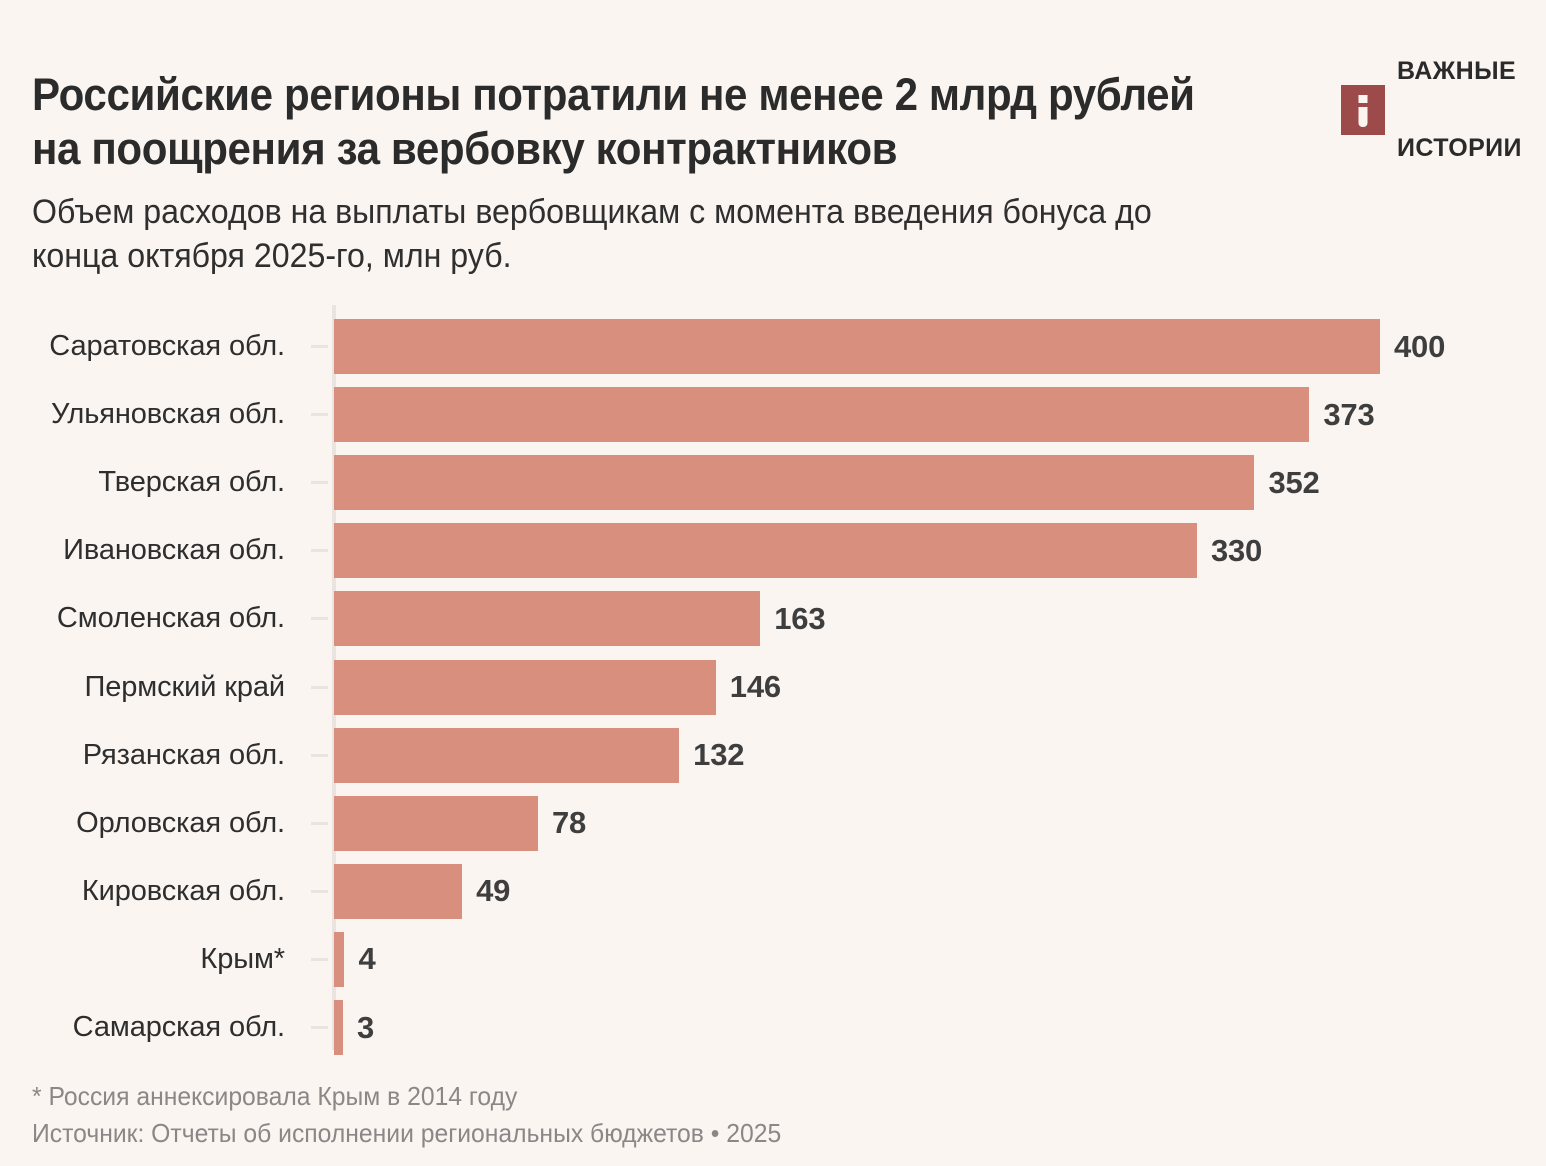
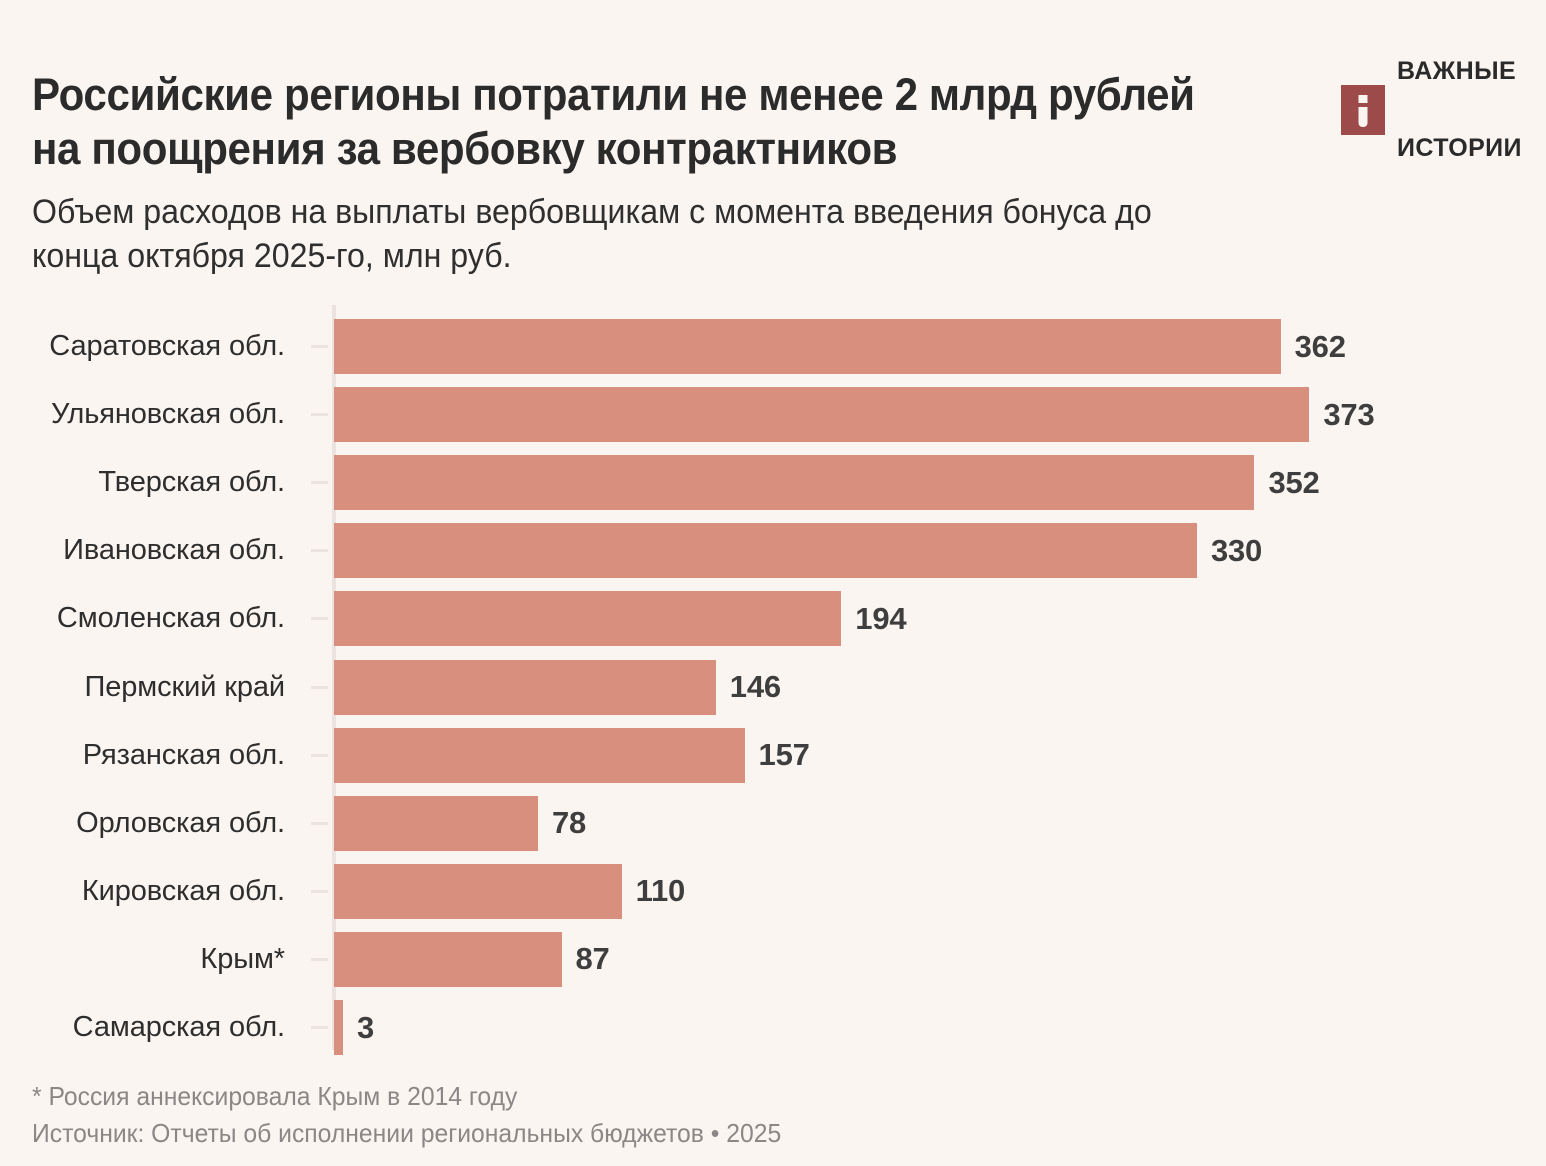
Саратовская обл.: 400 -> 362
Смоленская обл.: 163 -> 194
Рязанская обл.: 132 -> 157
Кировская обл.: 49 -> 110
Крым*: 4 -> 87
